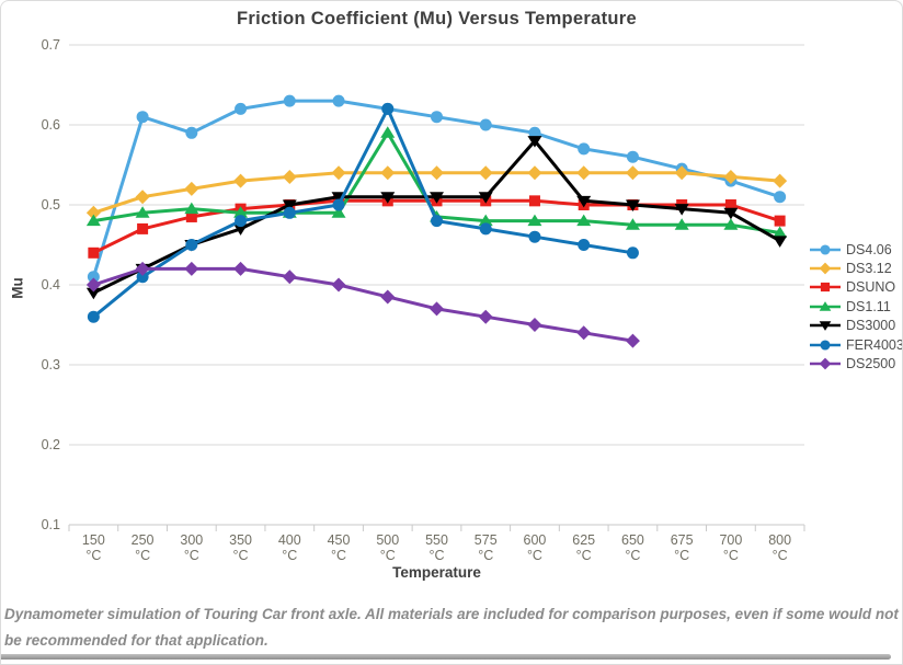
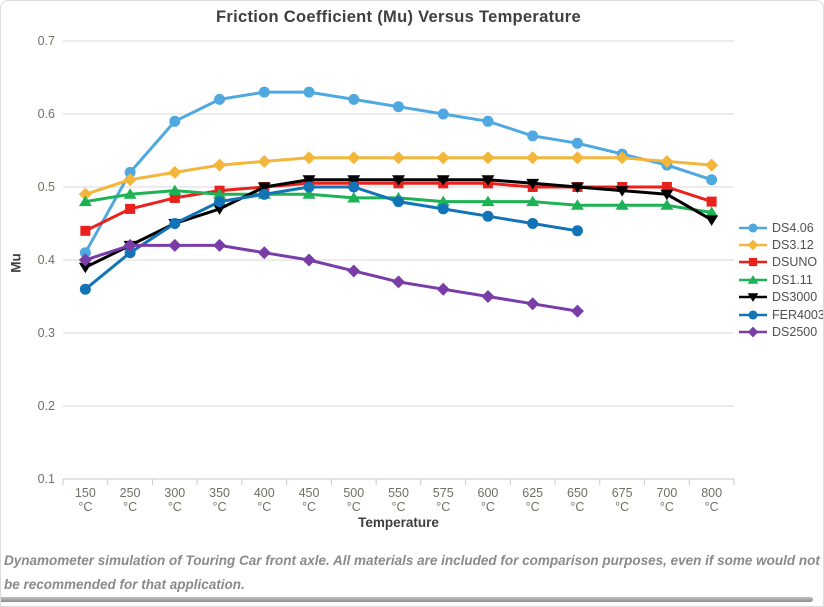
DS4.06/250: 0.61 -> 0.52
DS1.11/500: 0.59 -> 0.48
FER4003/500: 0.62 -> 0.50
DS3000/600: 0.58 -> 0.51
